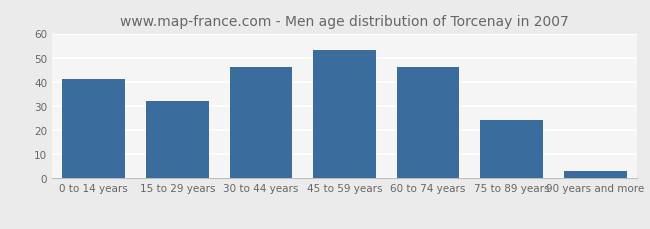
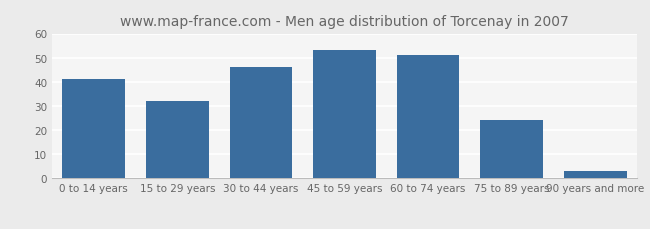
60 to 74 years: 46 -> 51
